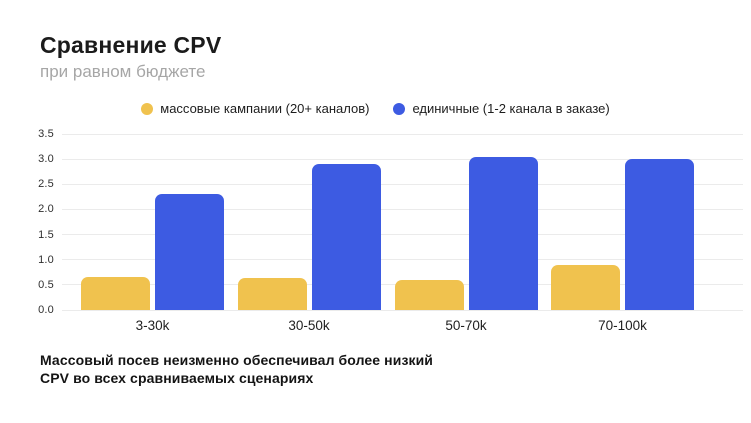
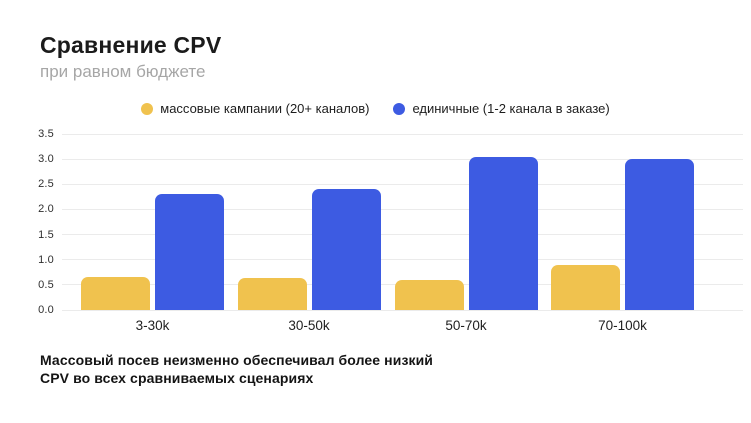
единичные (1-2 канала в заказе)/30-50k: 2.9 -> 2.4
